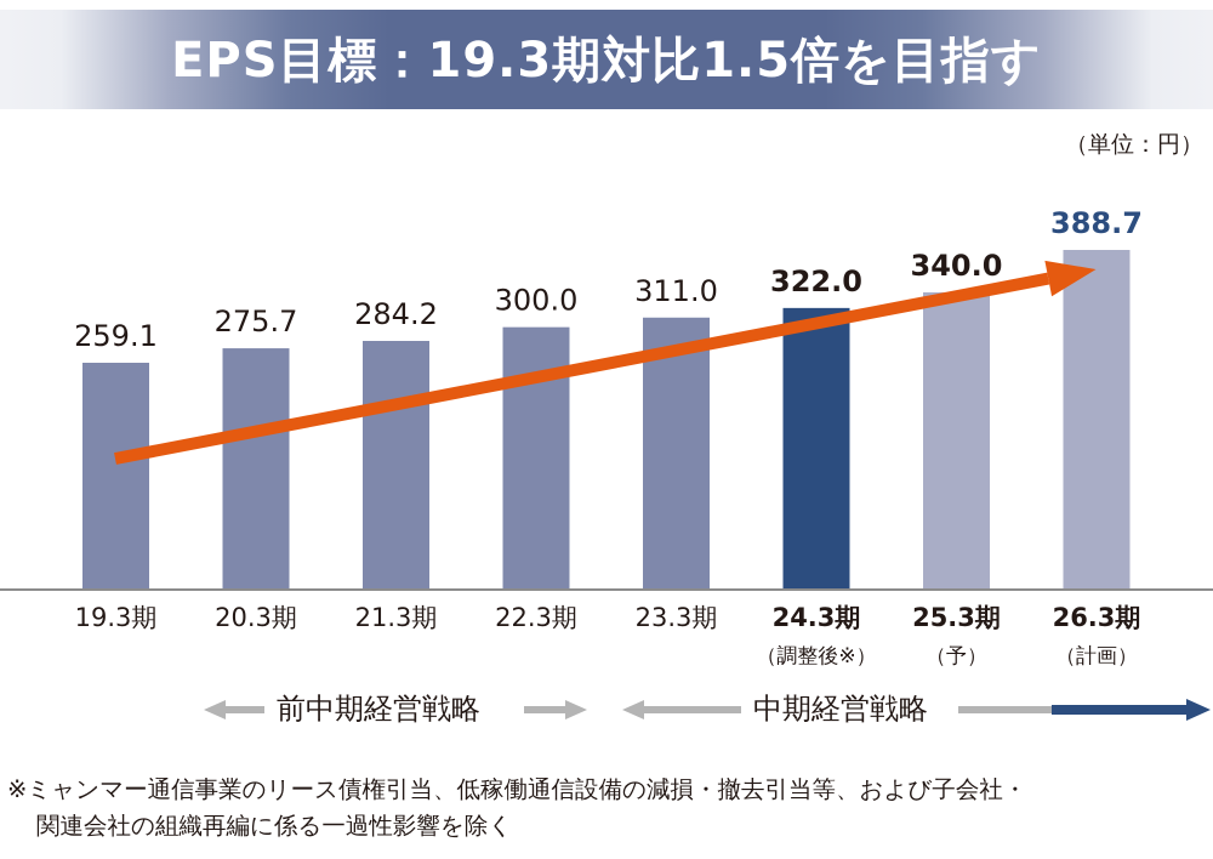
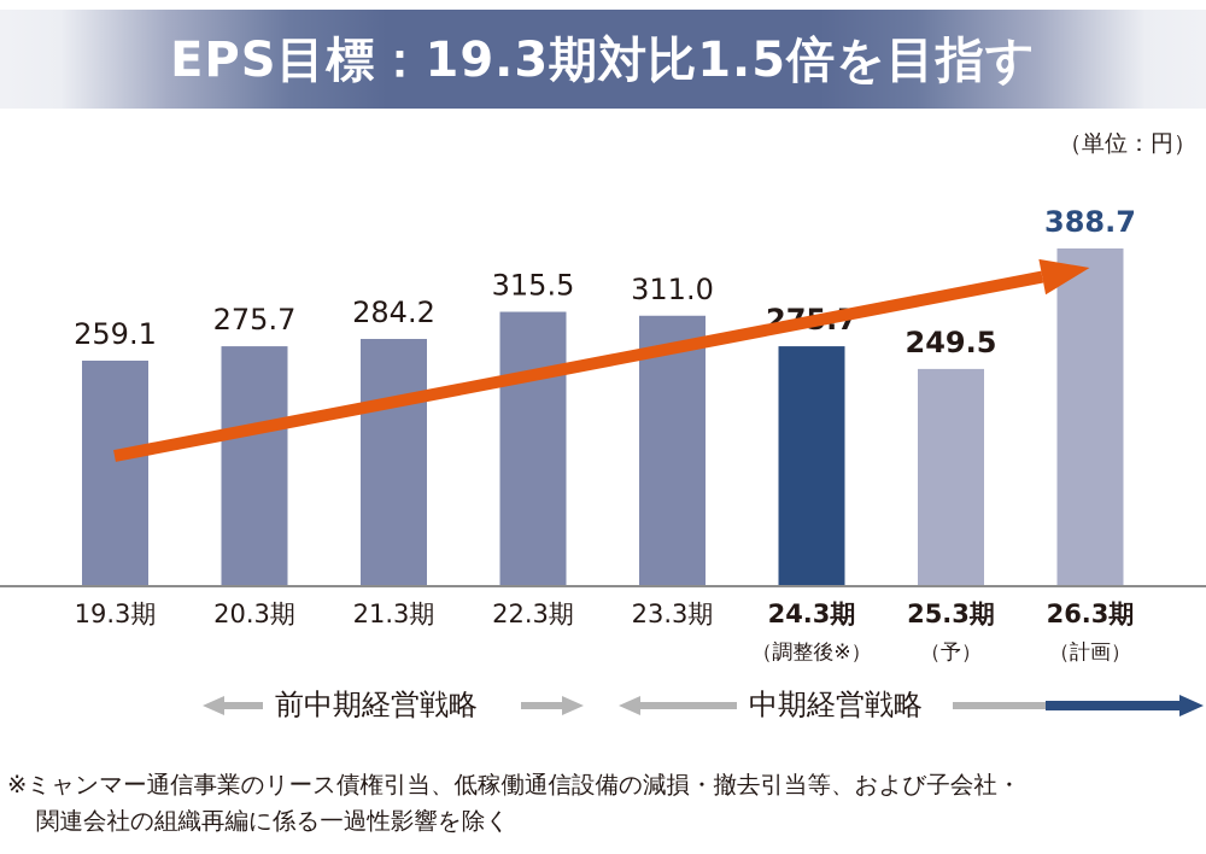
22.3期: 300.0 -> 315.5
24.3期: 322.0 -> 275.7
25.3期: 340.0 -> 249.5
